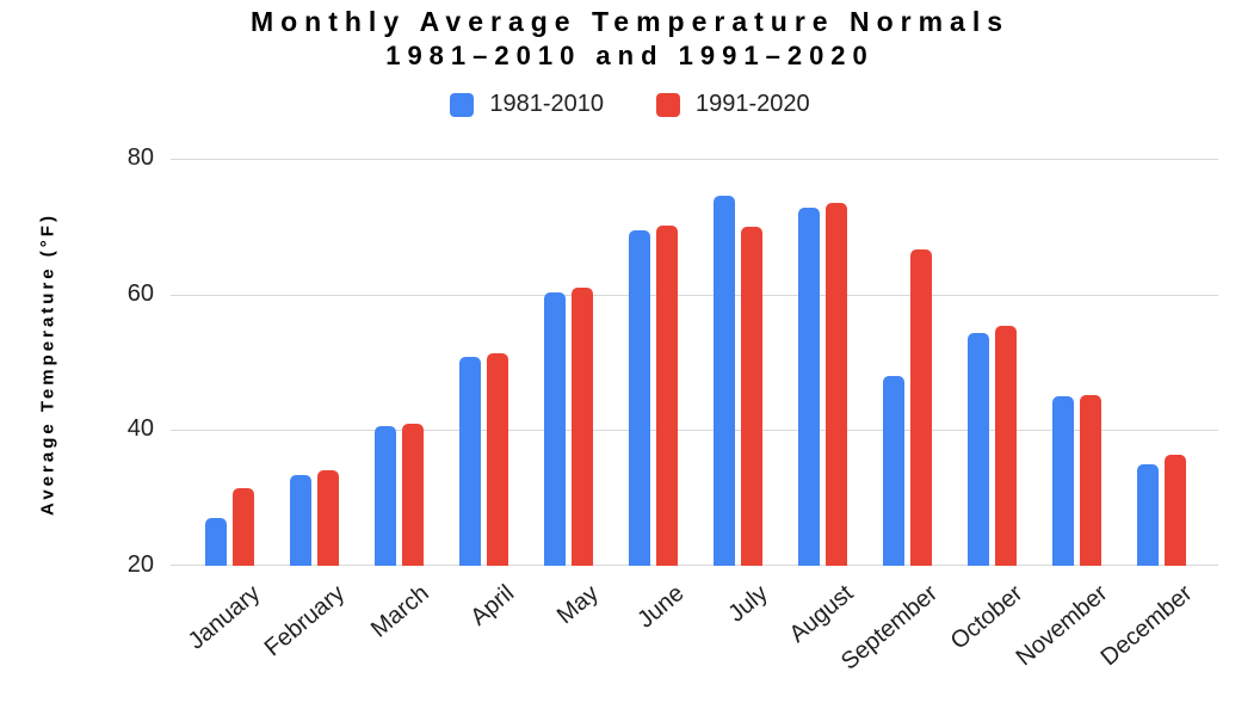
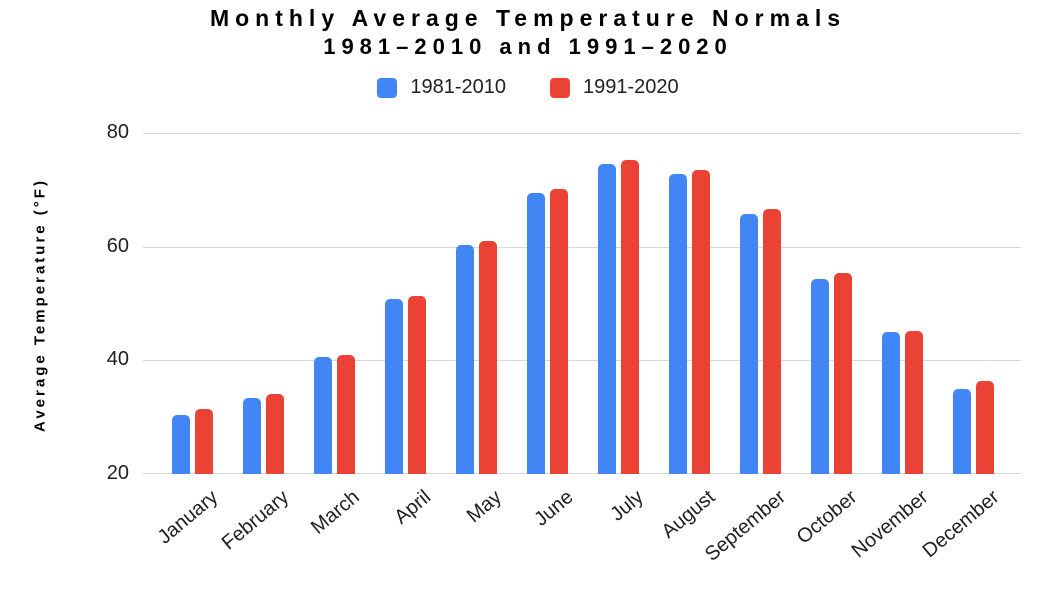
1981-2010/January: 27 -> 30
1991-2020/July: 70 -> 75
1981-2010/September: 48 -> 66
